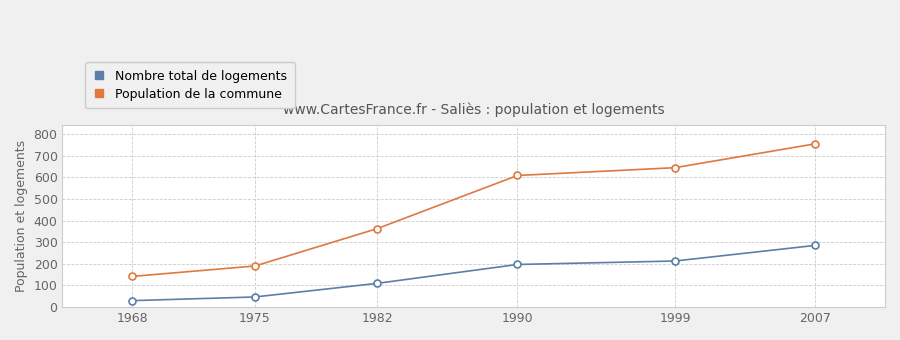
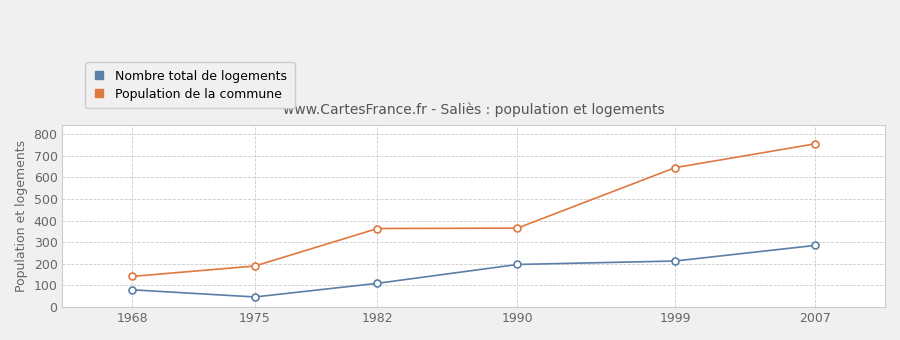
Nombre total de logements/1968: 30 -> 80
Population de la commune/1990: 608 -> 365
